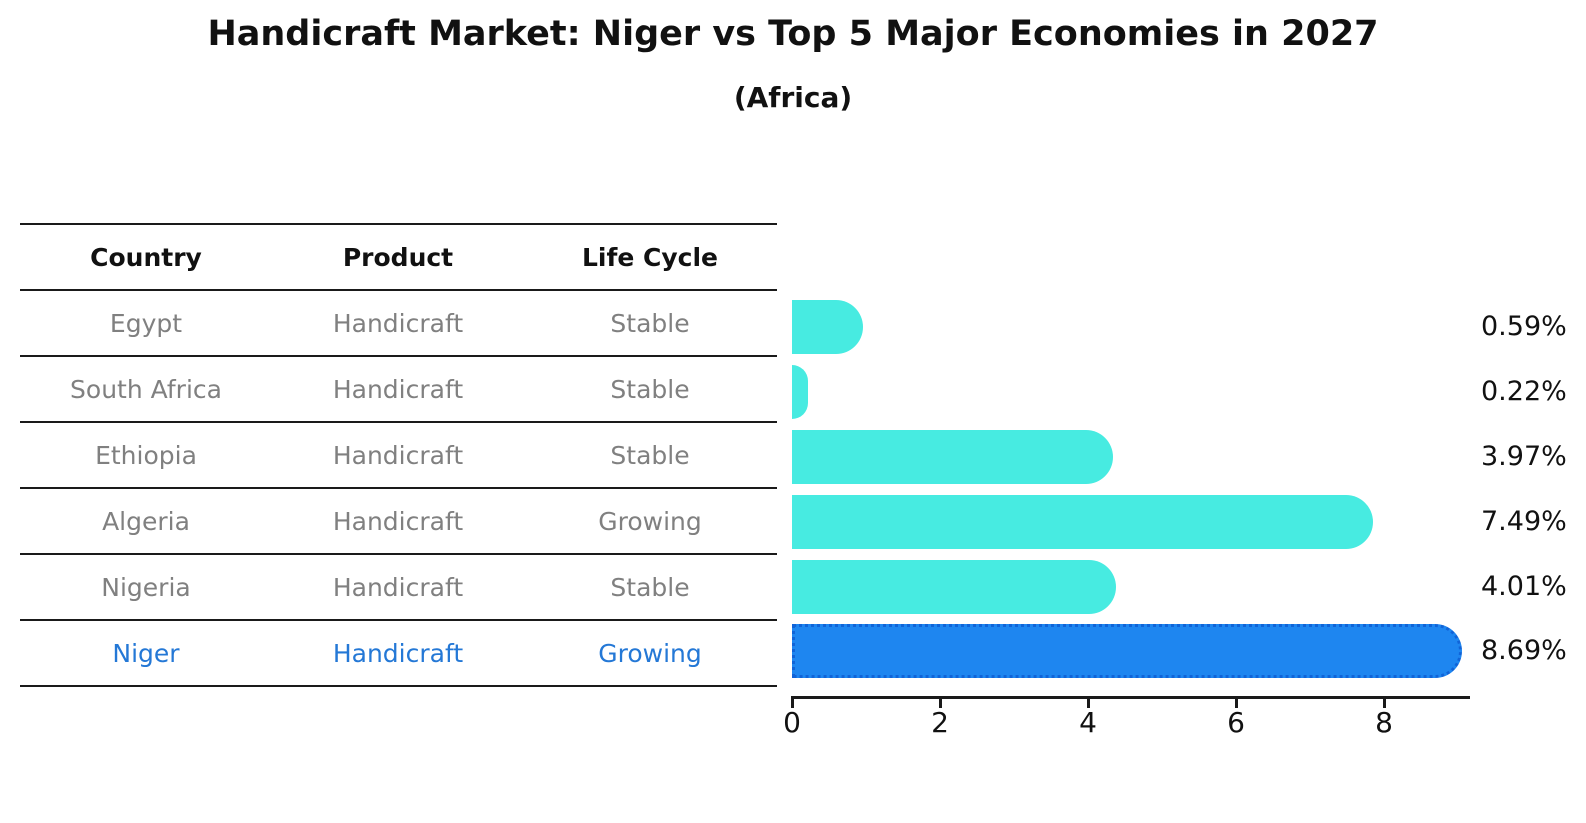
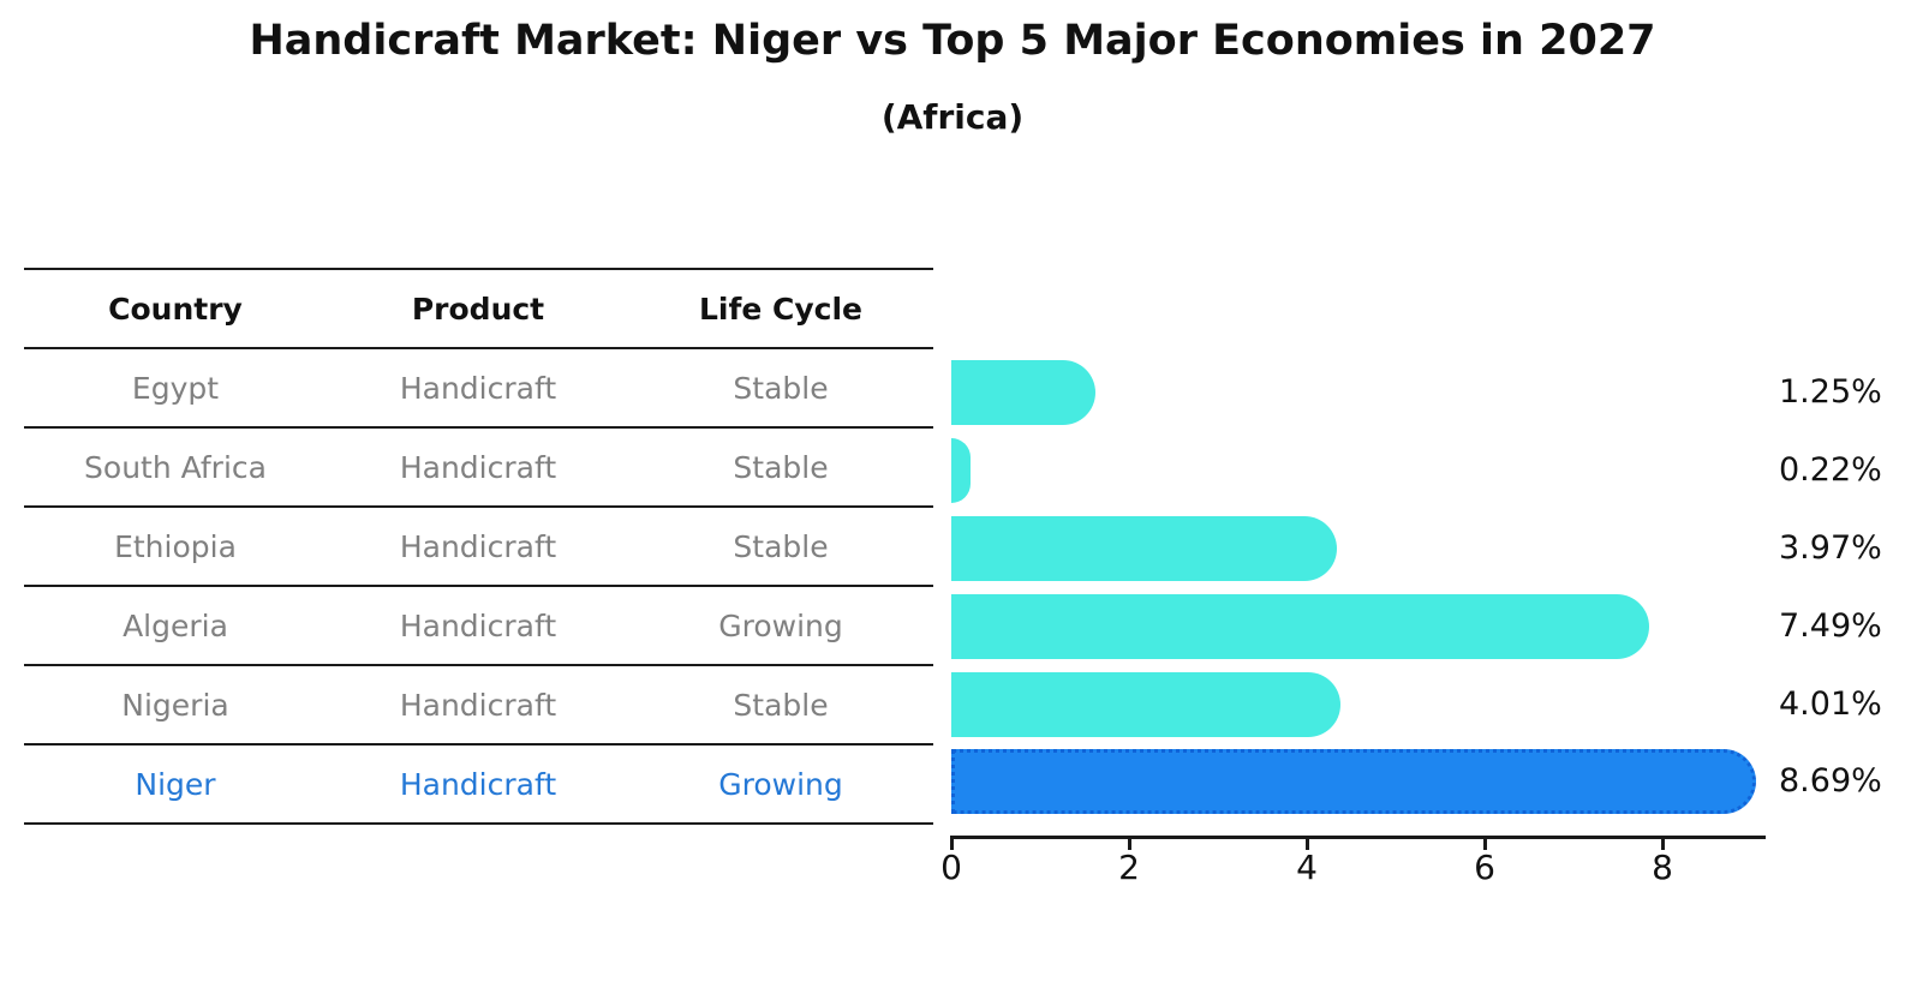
Egypt: 0.59% -> 1.25%
